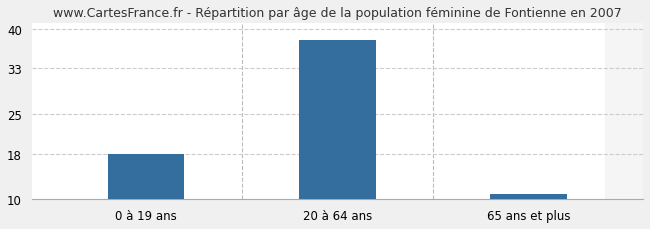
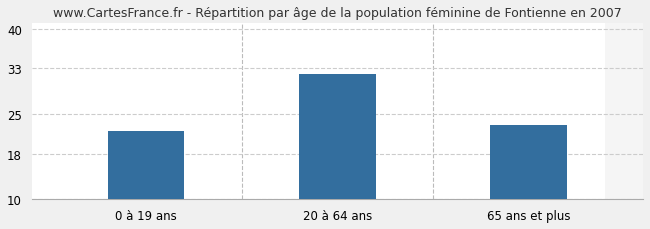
0 à 19 ans: 18 -> 22
20 à 64 ans: 38 -> 32
65 ans et plus: 11 -> 23
